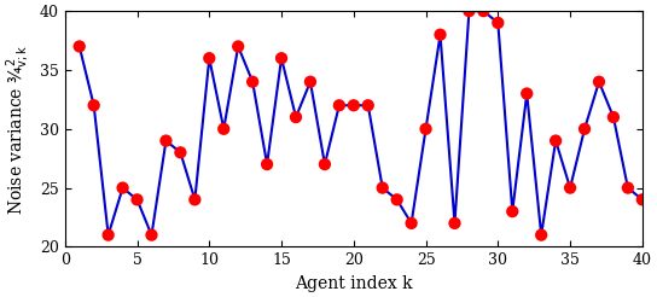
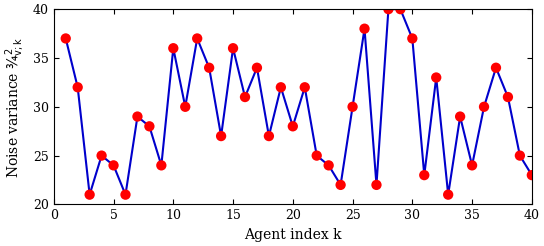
20: 32 -> 28
30: 39 -> 37
35: 25 -> 24
40: 24 -> 23
